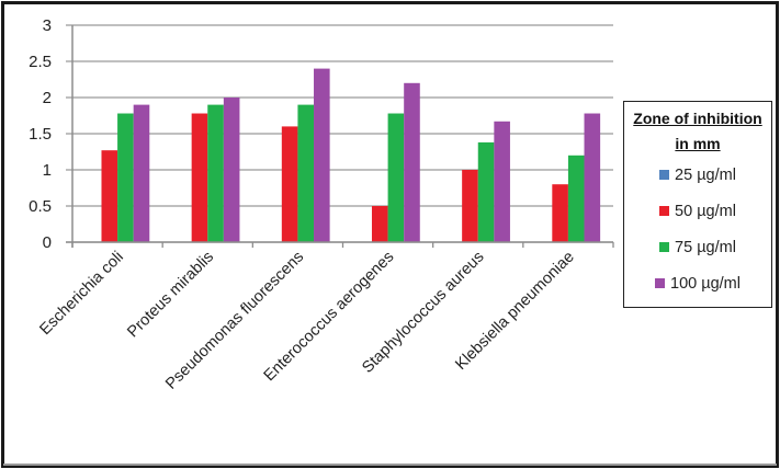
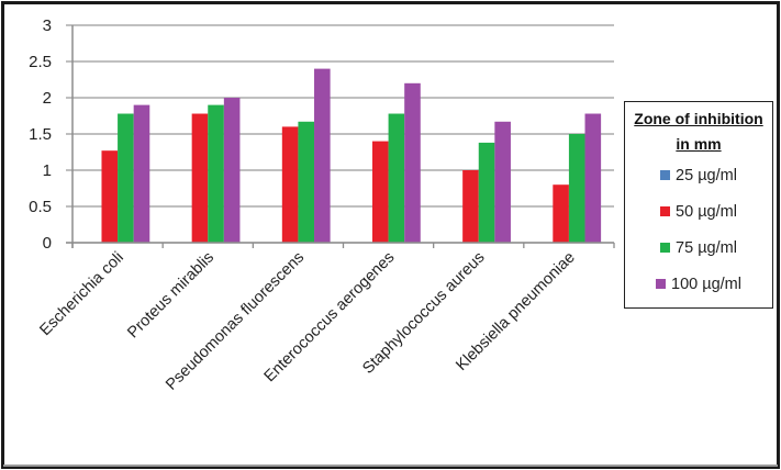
75 µg/ml/Pseudomonas fluorescens: 1.9 -> 1.7
50 µg/ml/Enterococcus aerogenes: 0.5 -> 1.4
75 µg/ml/Klebsiella pneumoniae: 1.2 -> 1.5
